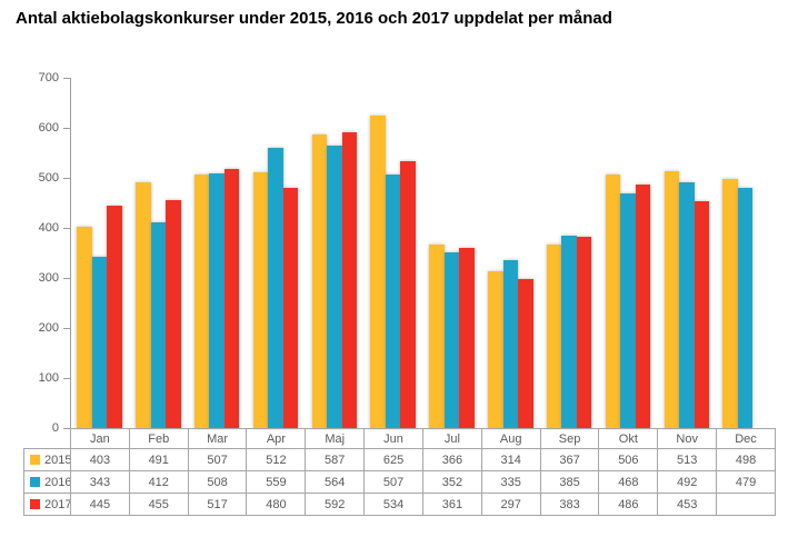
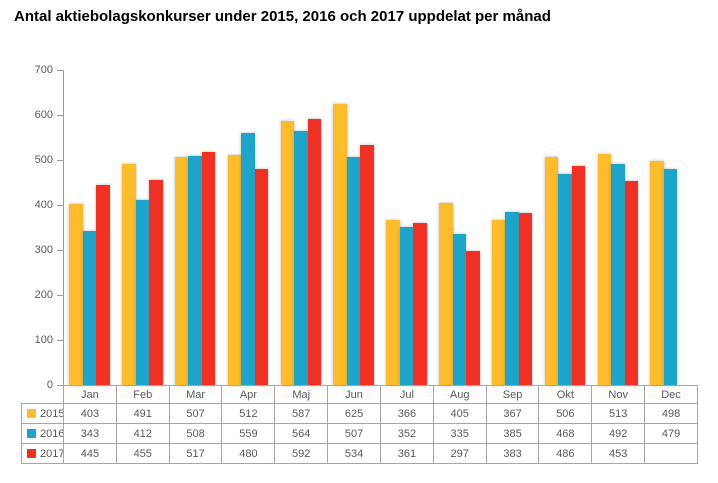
2015/Aug: 314 -> 405
